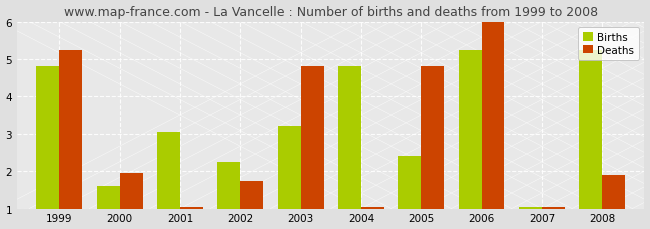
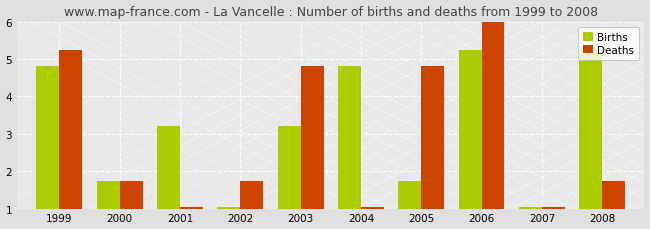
Births/2000: 1.60 -> 1.75
Deaths/2000: 1.95 -> 1.75
Births/2001: 3.05 -> 3.20
Births/2002: 2.25 -> 1.05
Births/2005: 2.40 -> 1.75
Deaths/2008: 1.90 -> 1.75
